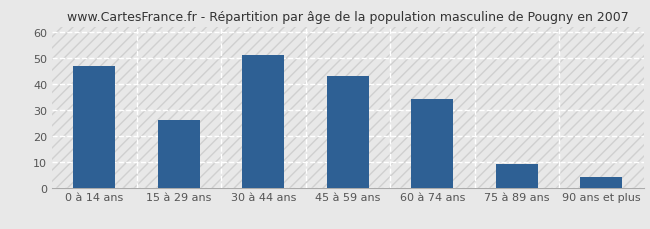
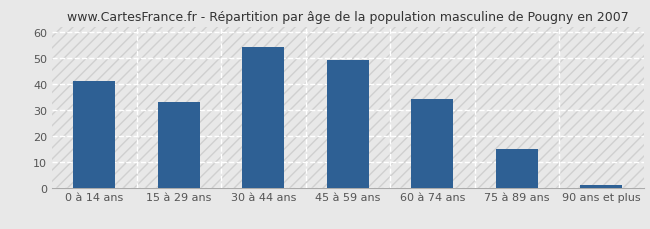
0 à 14 ans: 47 -> 41
15 à 29 ans: 26 -> 33
30 à 44 ans: 51 -> 54
45 à 59 ans: 43 -> 49
75 à 89 ans: 9 -> 15
90 ans et plus: 4 -> 1
